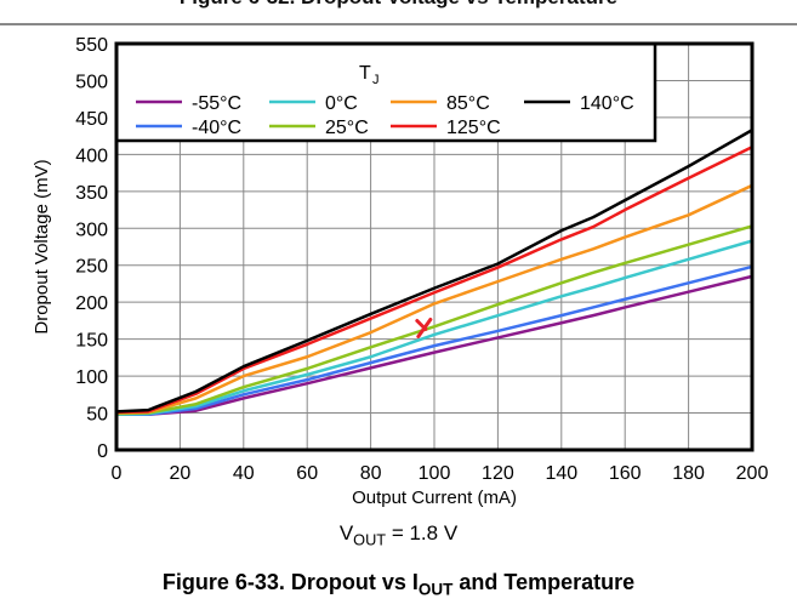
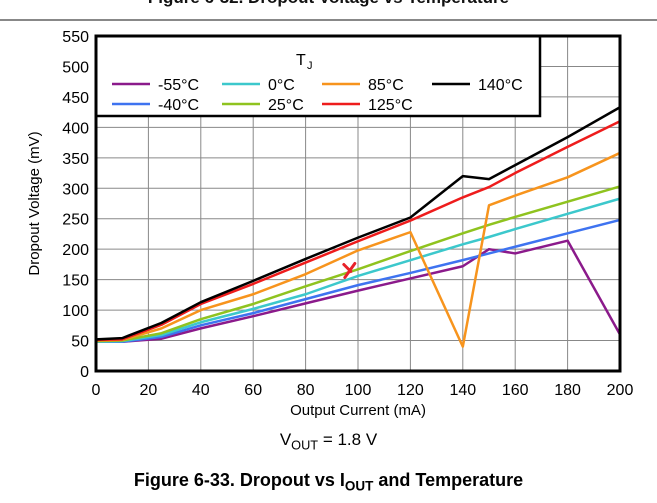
85°C/140: 260 -> 40
140°C/140: 300 -> 320
-55°C/150: 180 -> 200
-55°C/200: 240 -> 60
